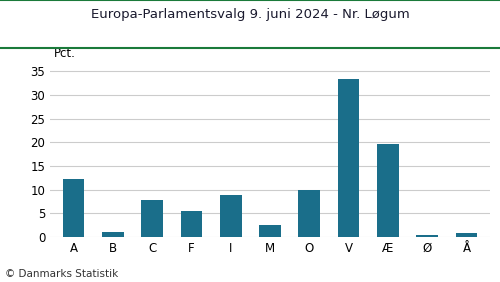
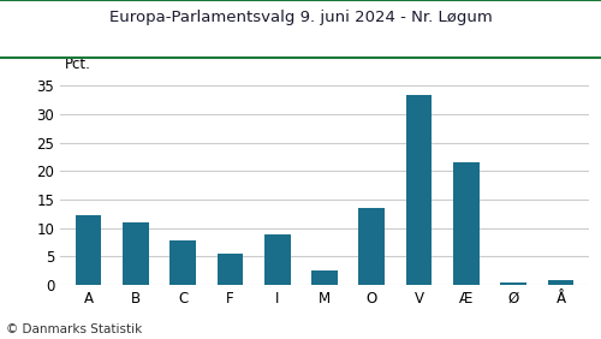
B: 1.0 -> 11.0
O: 10.0 -> 13.5
Æ: 19.6 -> 21.5
